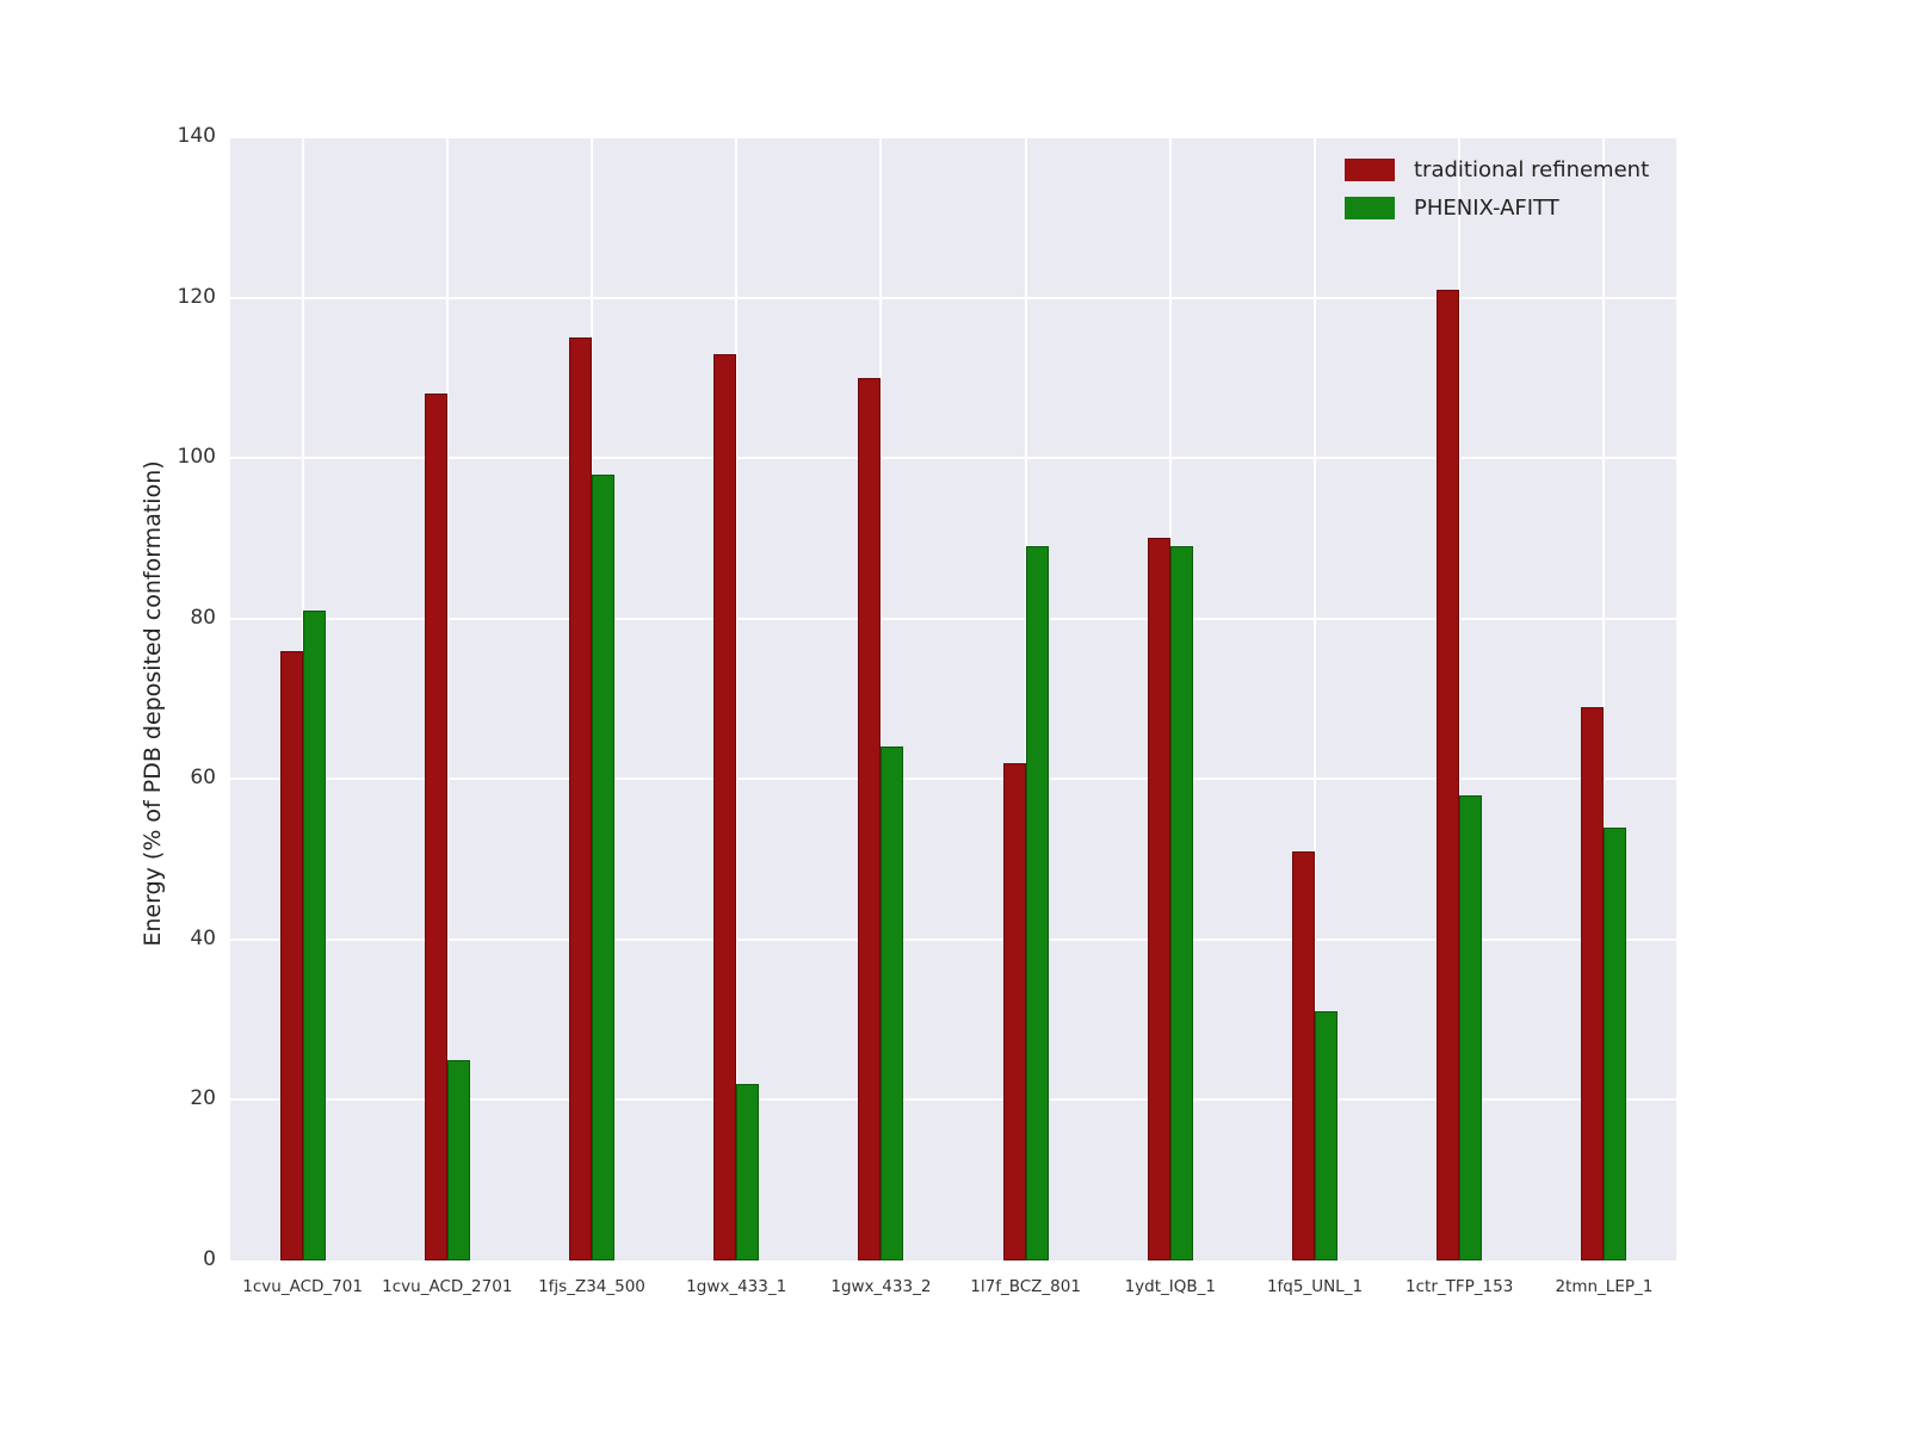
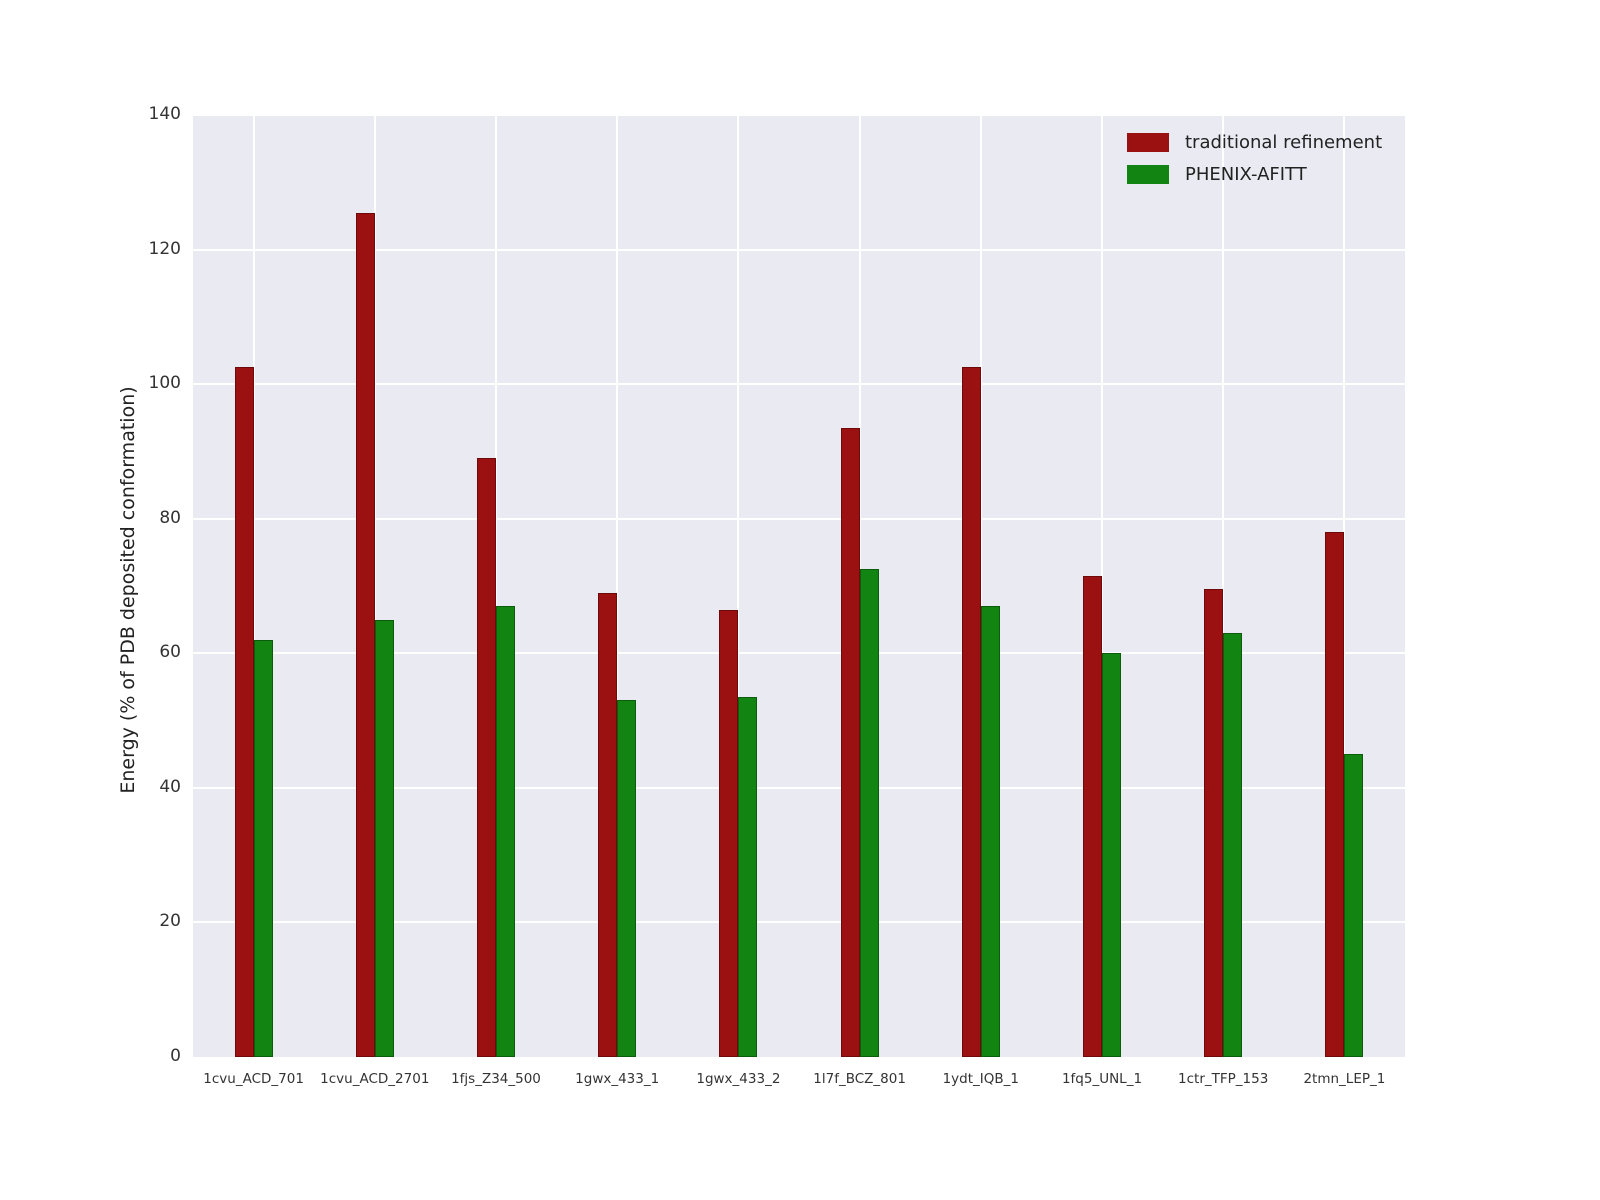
traditional refinement/1cvu_ACD_701: 76 -> 102
PHENIX-AFITT/1cvu_ACD_701: 81 -> 62
traditional refinement/1cvu_ACD_2701: 108 -> 126
PHENIX-AFITT/1cvu_ACD_2701: 25 -> 65
traditional refinement/1fjs_Z34_500: 115 -> 89
PHENIX-AFITT/1fjs_Z34_500: 98 -> 67
traditional refinement/1gwx_433_1: 113 -> 69
PHENIX-AFITT/1gwx_433_1: 22 -> 53
traditional refinement/1gwx_433_2: 110 -> 66
PHENIX-AFITT/1gwx_433_2: 64 -> 54
traditional refinement/1l7f_BCZ_801: 62 -> 94
PHENIX-AFITT/1l7f_BCZ_801: 89 -> 72
traditional refinement/1ydt_IQB_1: 90 -> 102
PHENIX-AFITT/1ydt_IQB_1: 89 -> 67
traditional refinement/1fq5_UNL_1: 51 -> 72
PHENIX-AFITT/1fq5_UNL_1: 31 -> 60
traditional refinement/1ctr_TFP_153: 121 -> 70
PHENIX-AFITT/1ctr_TFP_153: 58 -> 63
traditional refinement/2tmn_LEP_1: 69 -> 78
PHENIX-AFITT/2tmn_LEP_1: 54 -> 45
